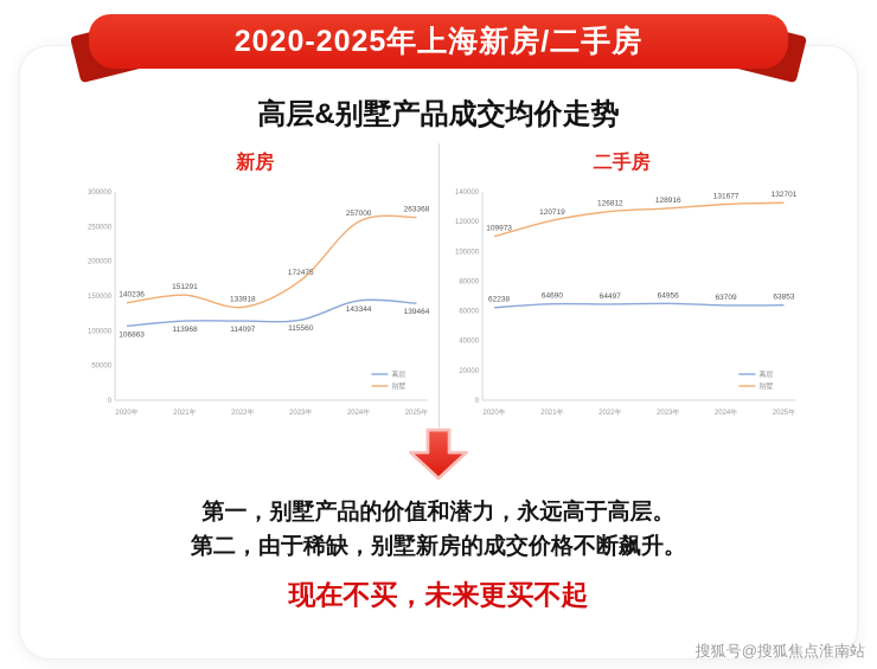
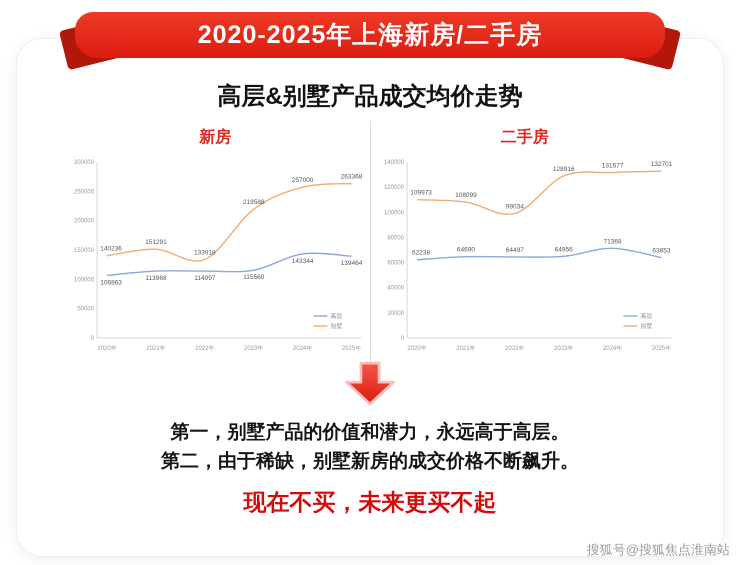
新房/别墅/2023年: 172475 -> 219588
二手房/别墅/2021年: 120719 -> 108099
二手房/别墅/2022年: 126812 -> 99034
二手房/高层/2024年: 63709 -> 71368
